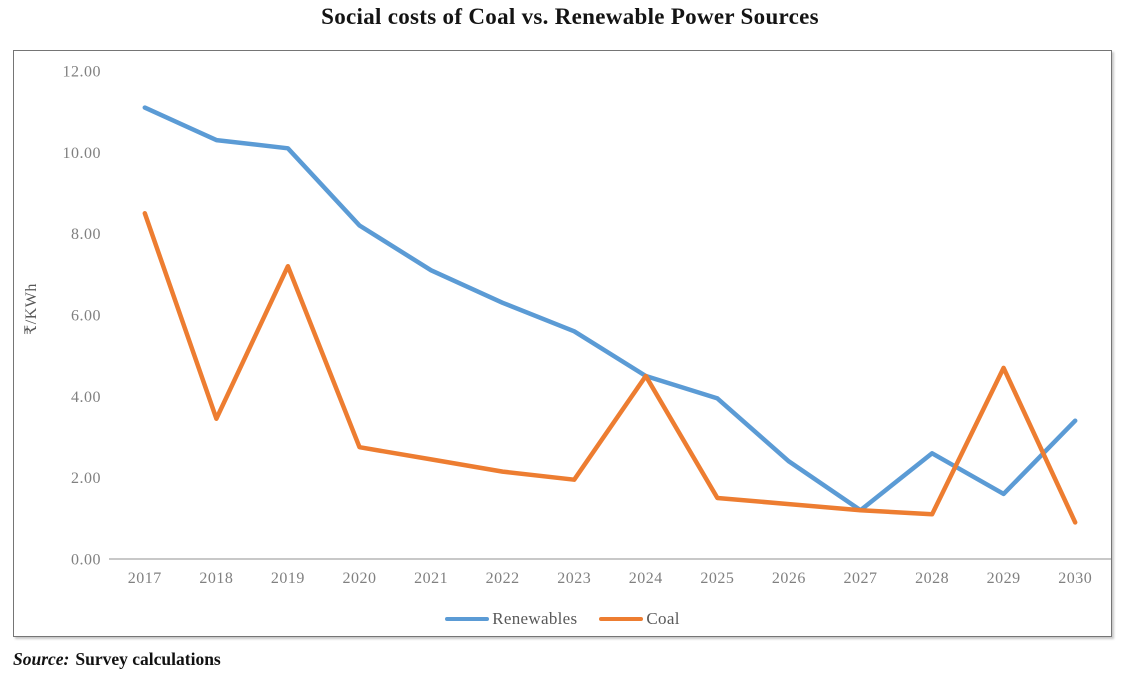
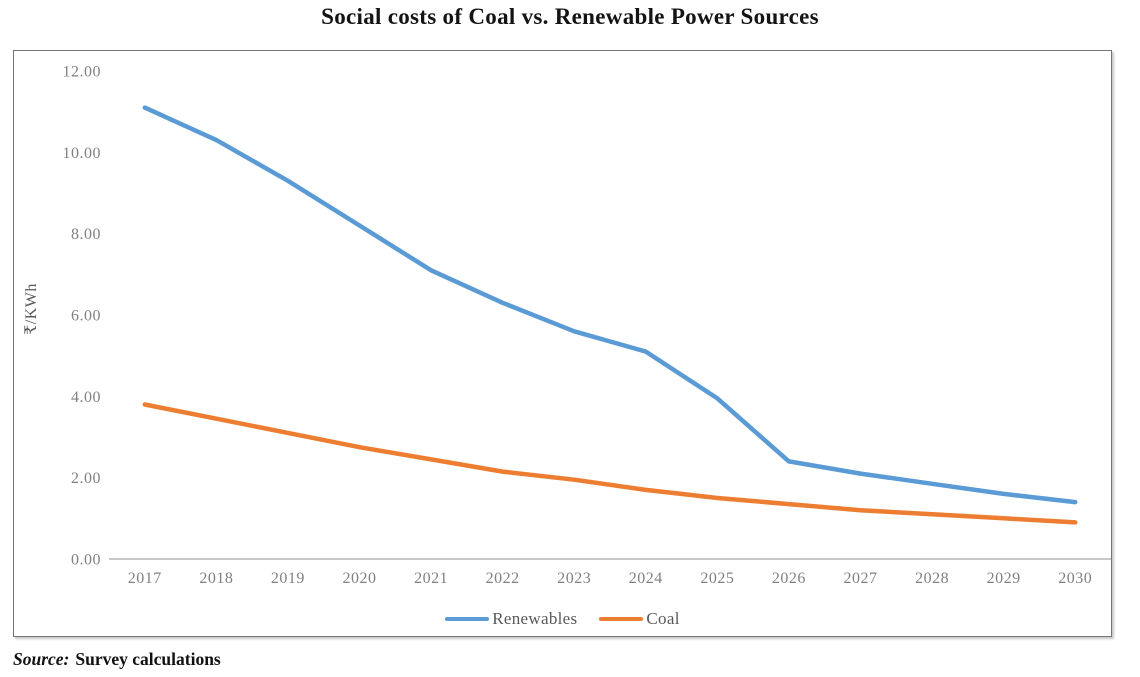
Coal/2017: 8.5 -> 3.8
Renewables/2019: 10.1 -> 9.3
Coal/2019: 7.2 -> 3.1
Renewables/2024: 4.5 -> 5.1
Coal/2024: 4.5 -> 1.7
Renewables/2027: 1.2 -> 2.1
Renewables/2028: 2.6 -> 1.9
Coal/2029: 4.7 -> 1.0
Renewables/2030: 3.4 -> 1.4
